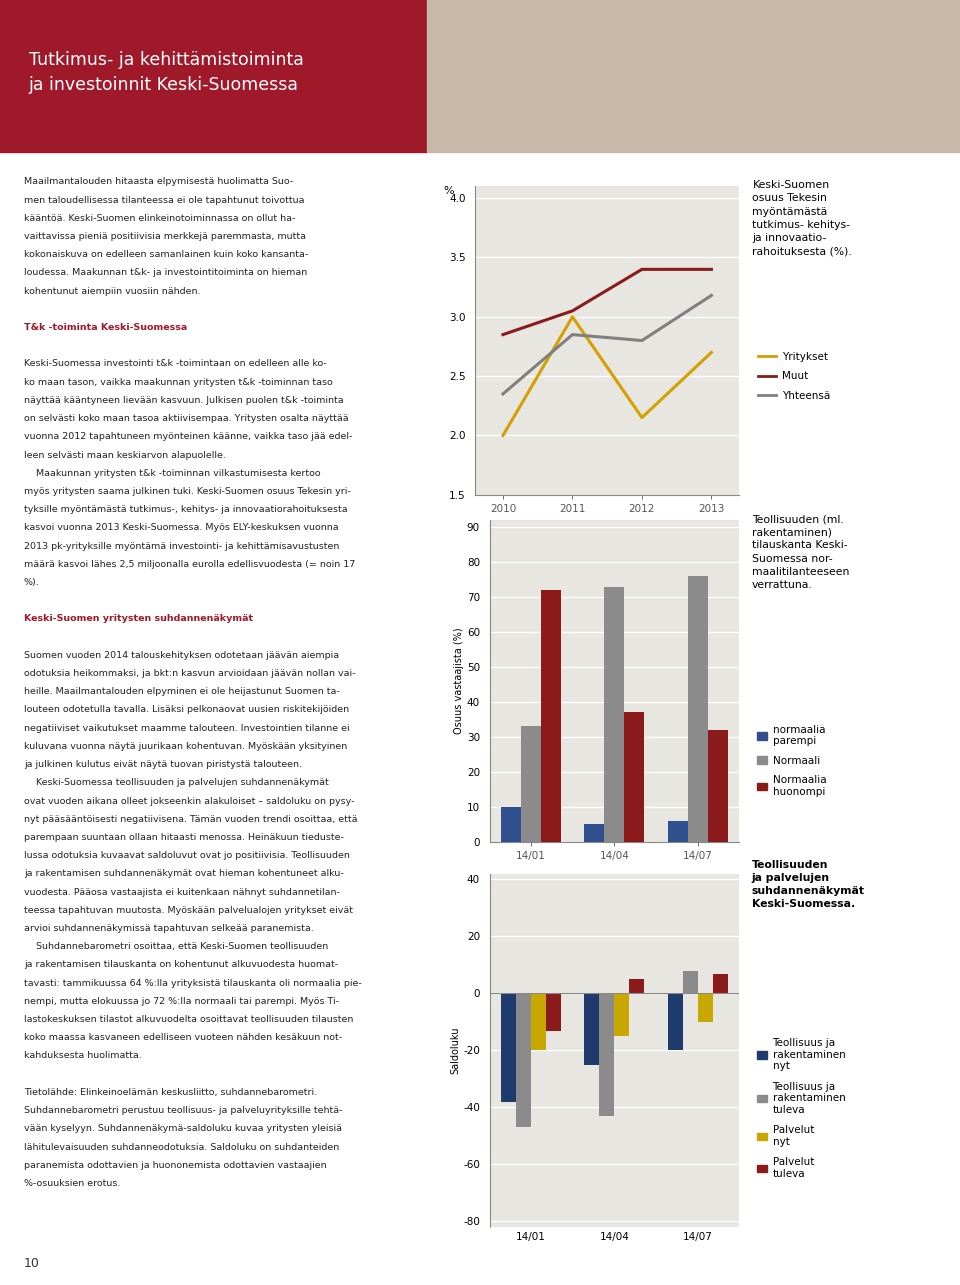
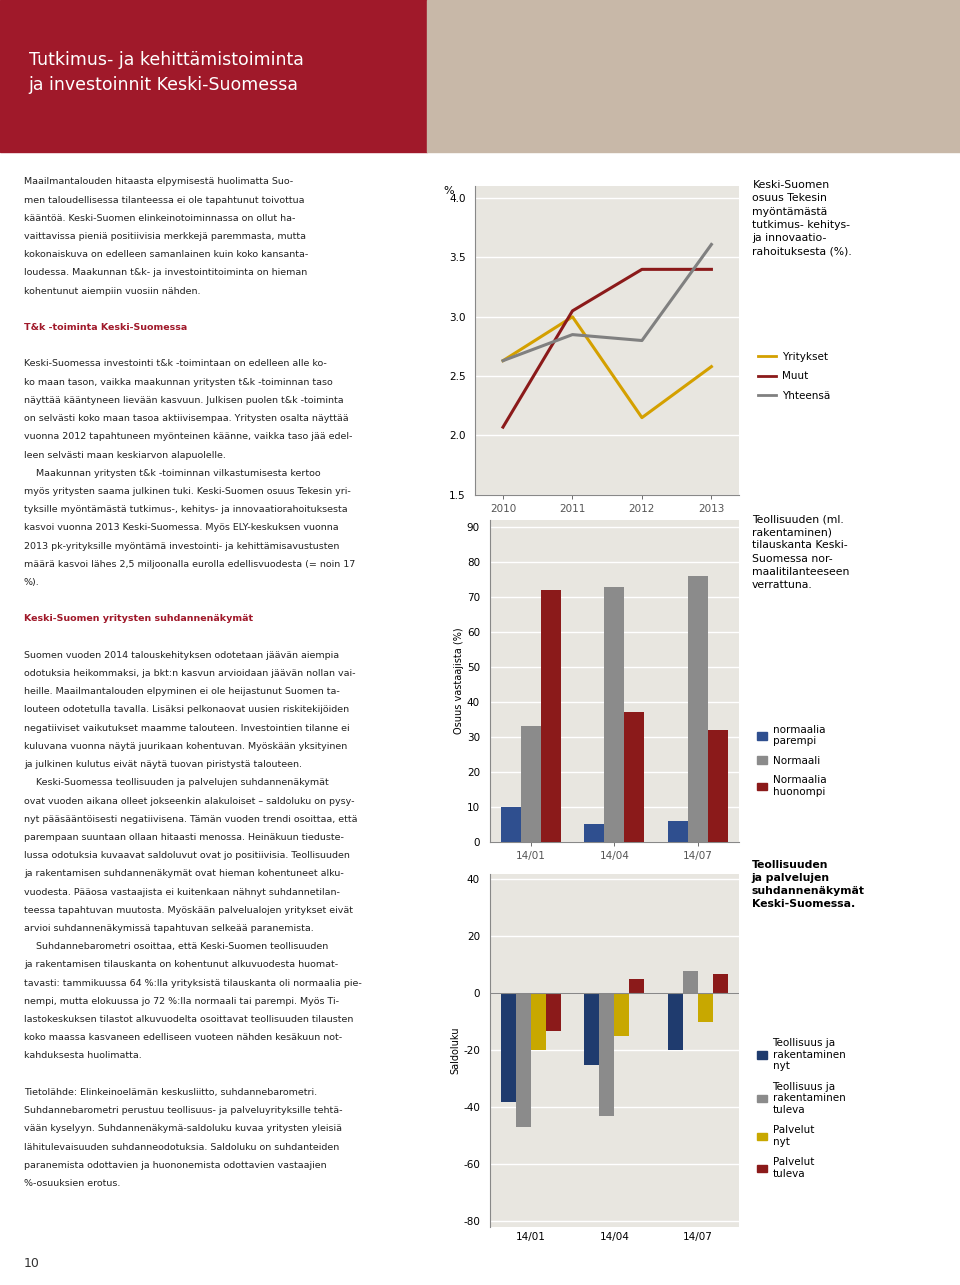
Yritykset/2010: 2.00 -> 2.63
Muut/2010: 2.85 -> 2.07
Yhteensä/2010: 2.35 -> 2.63
Yritykset/2013: 2.70 -> 2.58
Yhteensä/2013: 3.18 -> 3.61
